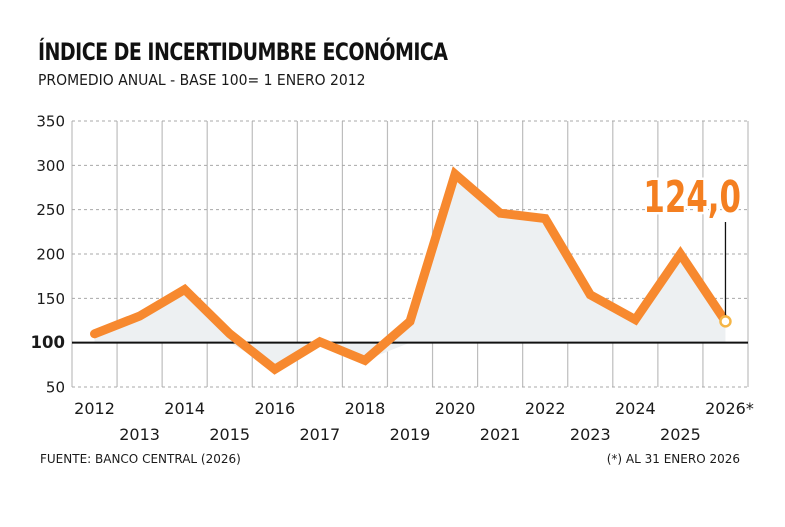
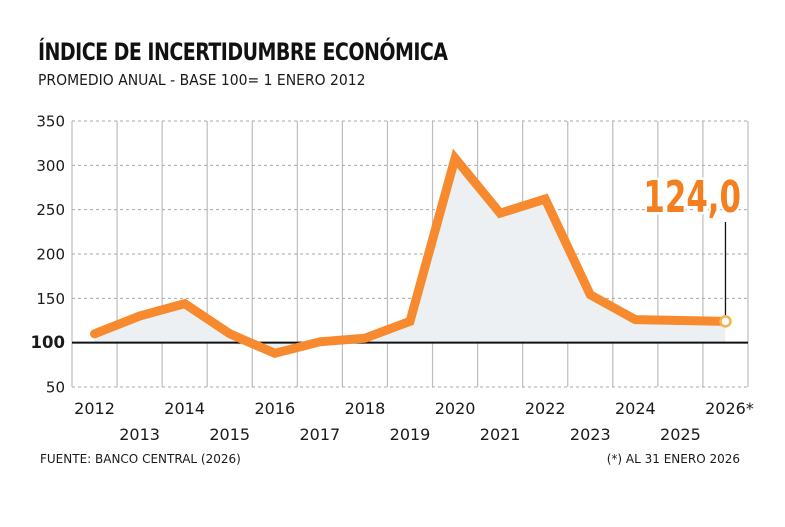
2014: 160 -> 140
2016: 70 -> 90
2018: 80 -> 100
2020: 290 -> 310
2022: 240 -> 260
2025: 200 -> 120
